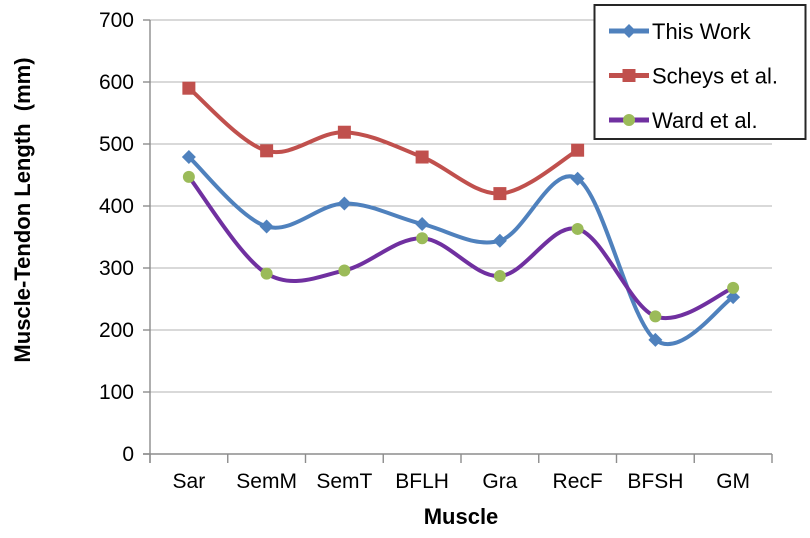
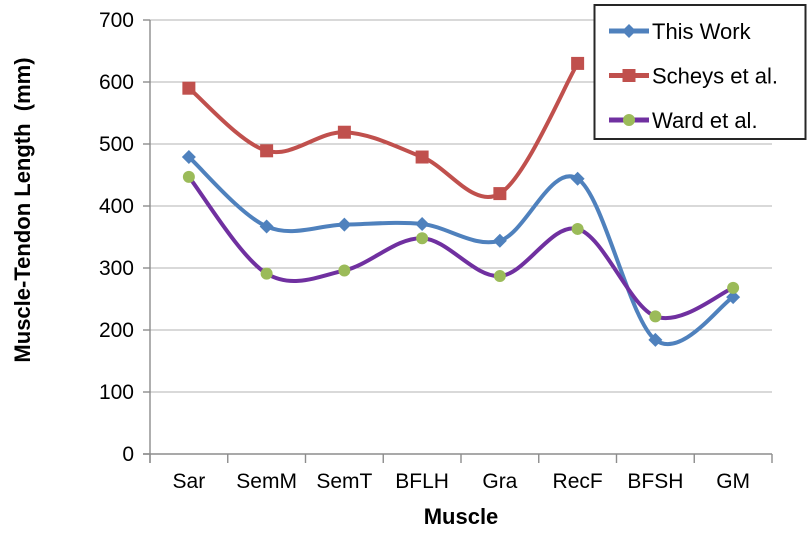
This Work/SemT: 400 -> 370
Scheys et al./RecF: 490 -> 630
